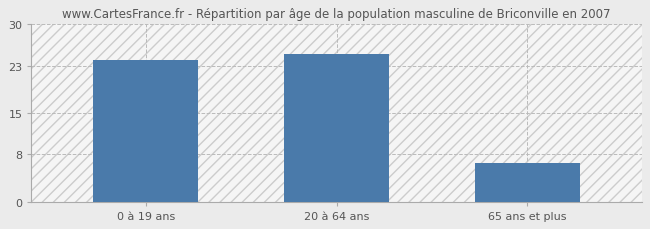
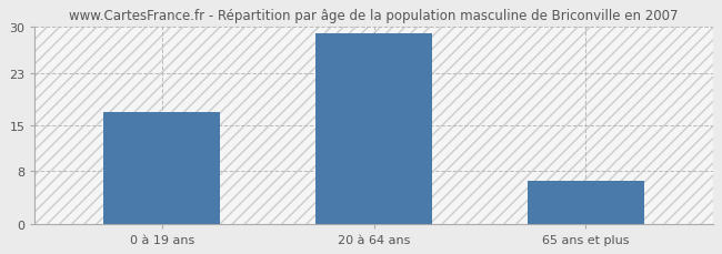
0 à 19 ans: 24.0 -> 17.0
20 à 64 ans: 25.0 -> 29.0
